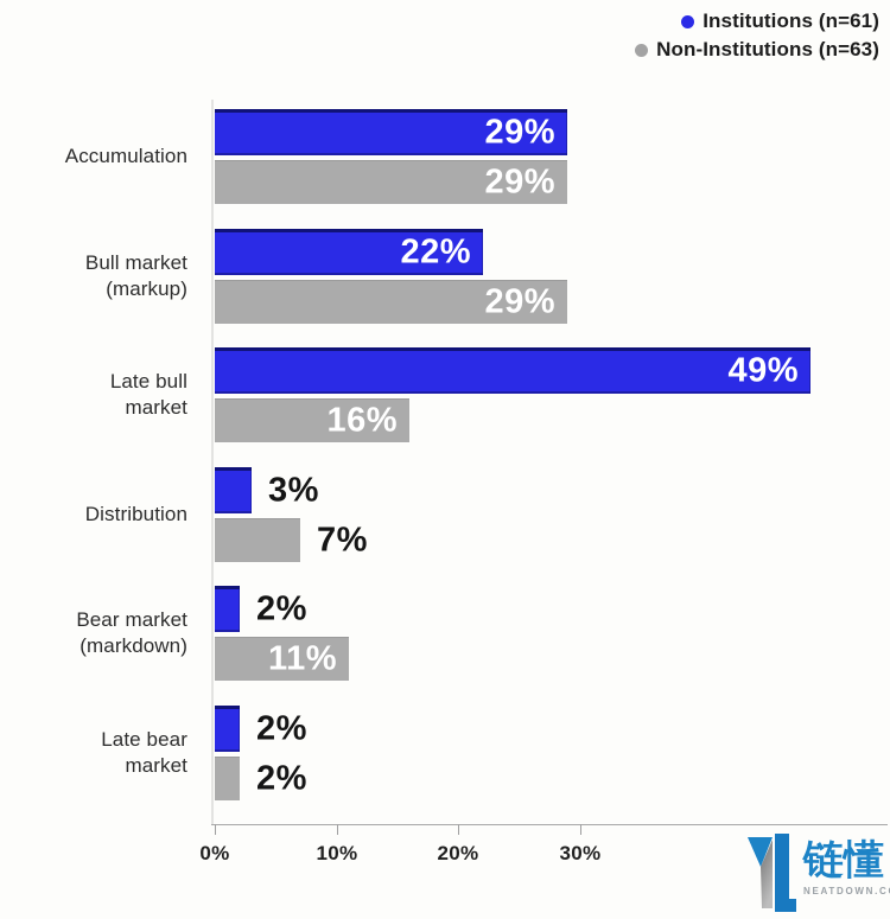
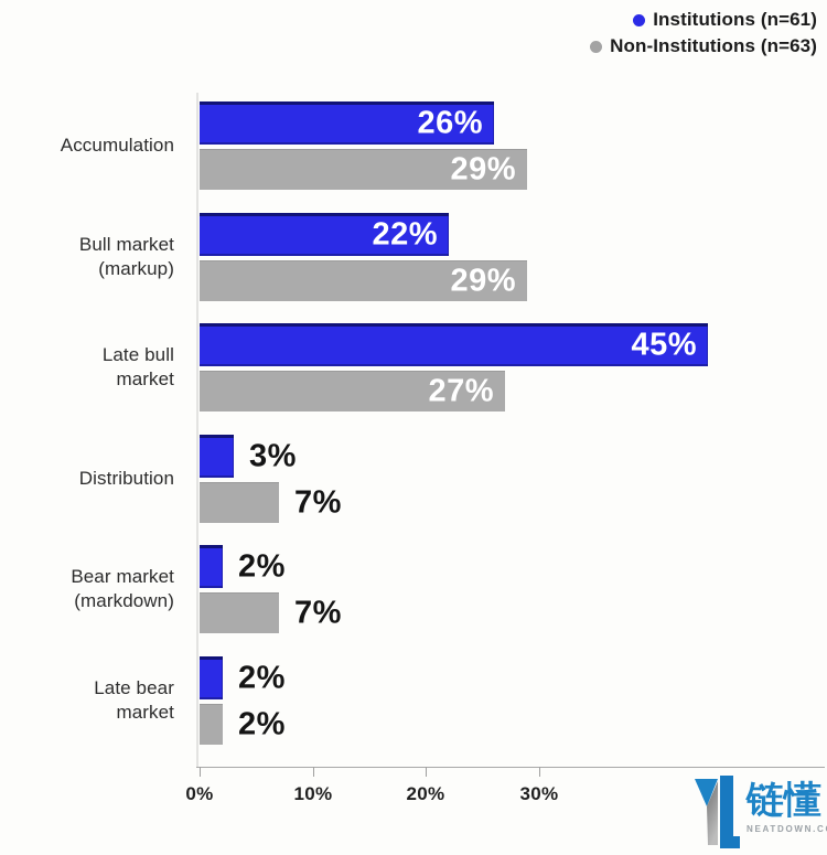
Institutions (n=61)/Accumulation: 29% -> 26%
Institutions (n=61)/Late bull market: 49% -> 45%
Non-Institutions (n=63)/Late bull market: 16% -> 27%
Non-Institutions (n=63)/Bear market (markdown): 11% -> 7%
